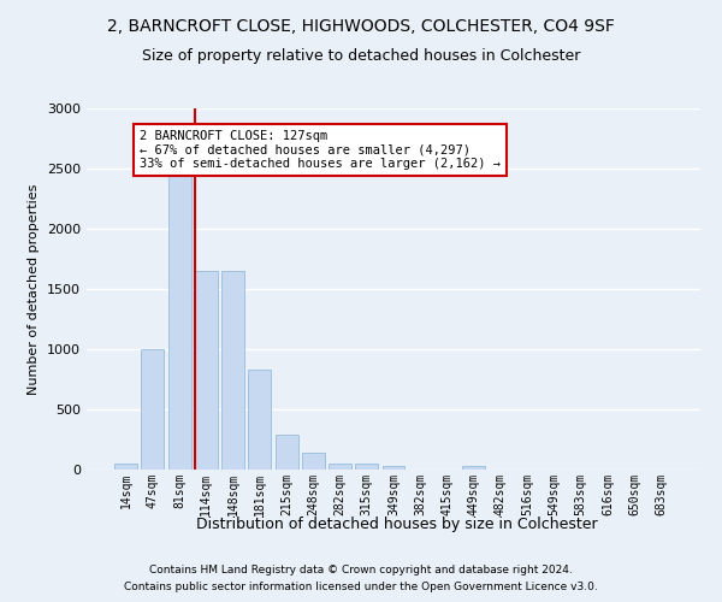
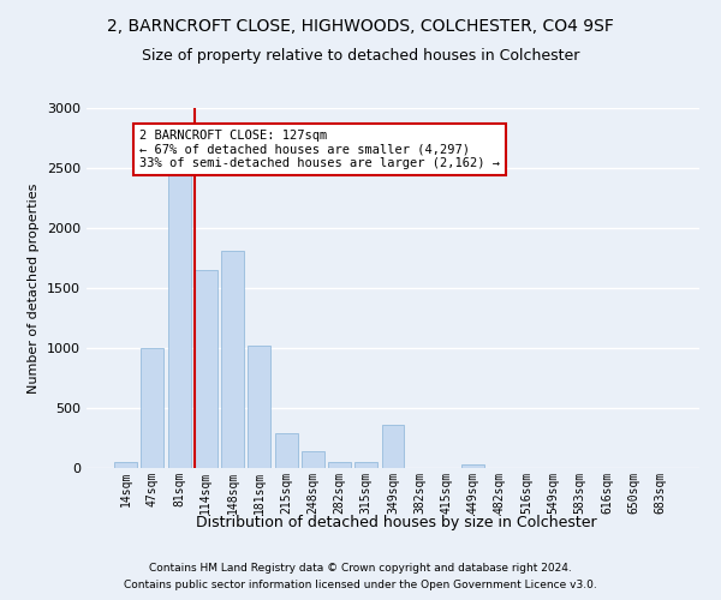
148sqm: 1650 -> 1810
181sqm: 830 -> 1020
349sqm: 30 -> 360
